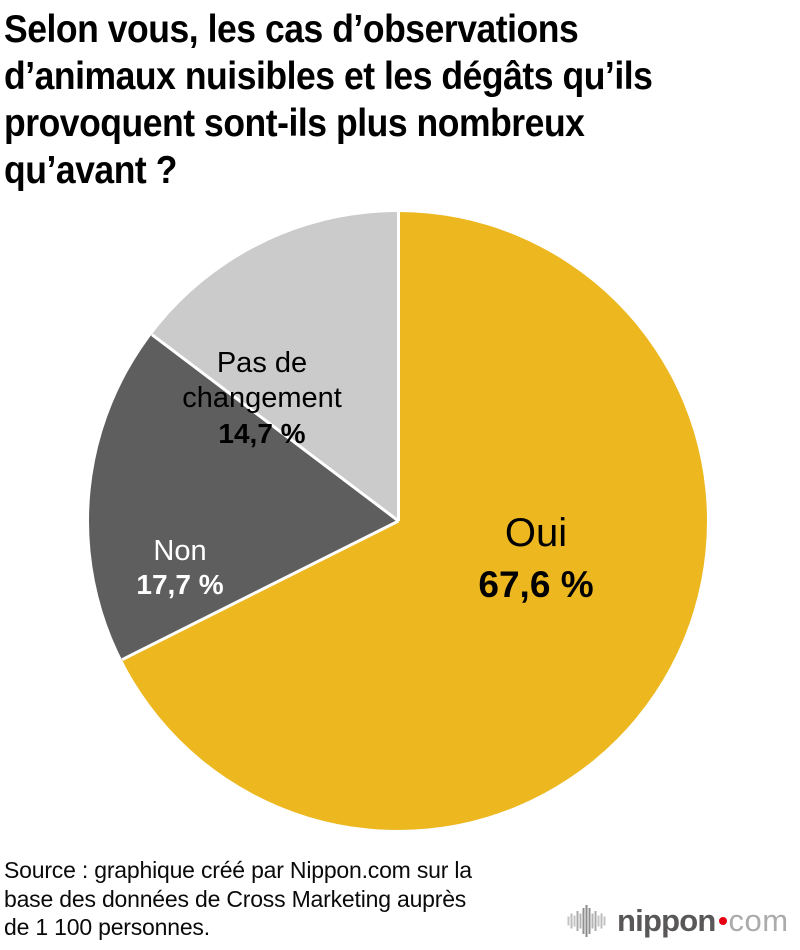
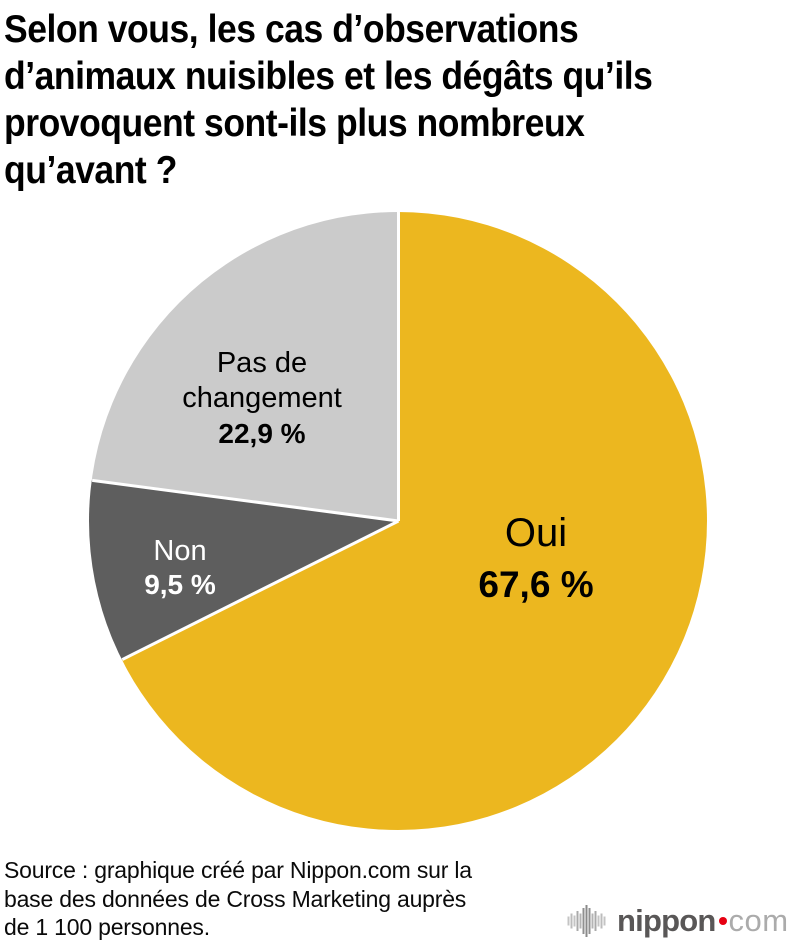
Non: 17,7 -> 9,5
Pas de changement: 14,7 -> 22,9
